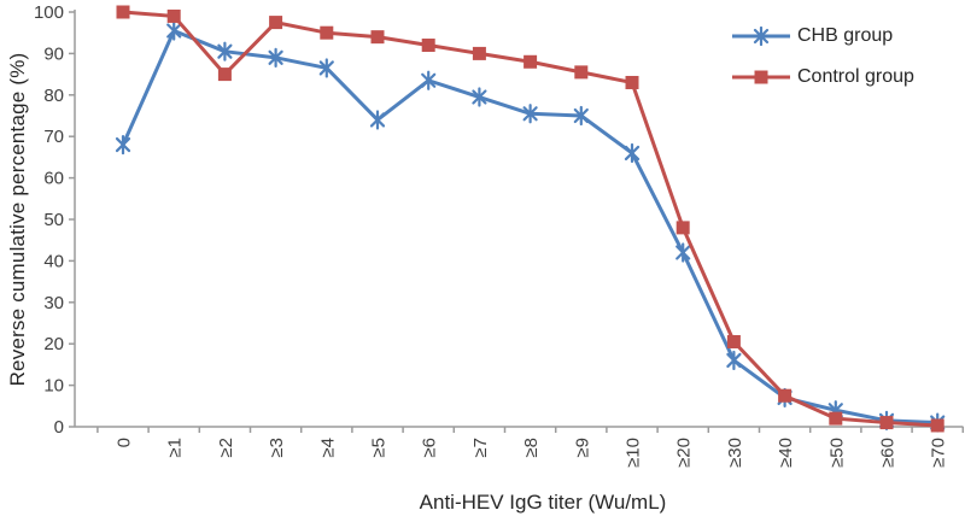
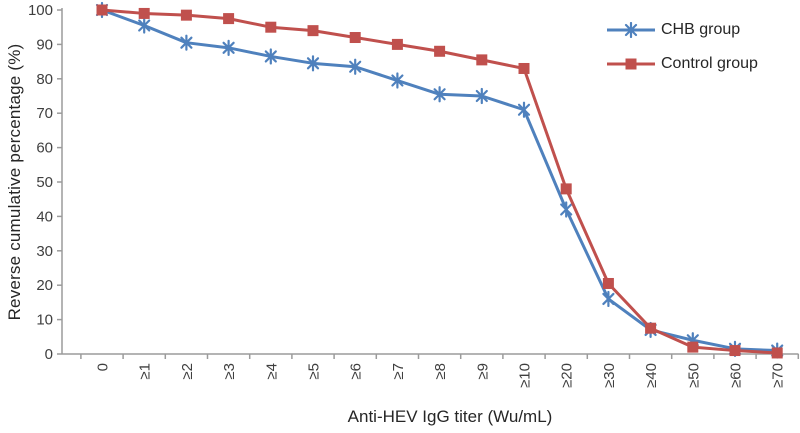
CHB group/0: 68 -> 100
Control group/≥2: 85 -> 98
CHB group/≥5: 74 -> 84
CHB group/≥10: 66 -> 71
